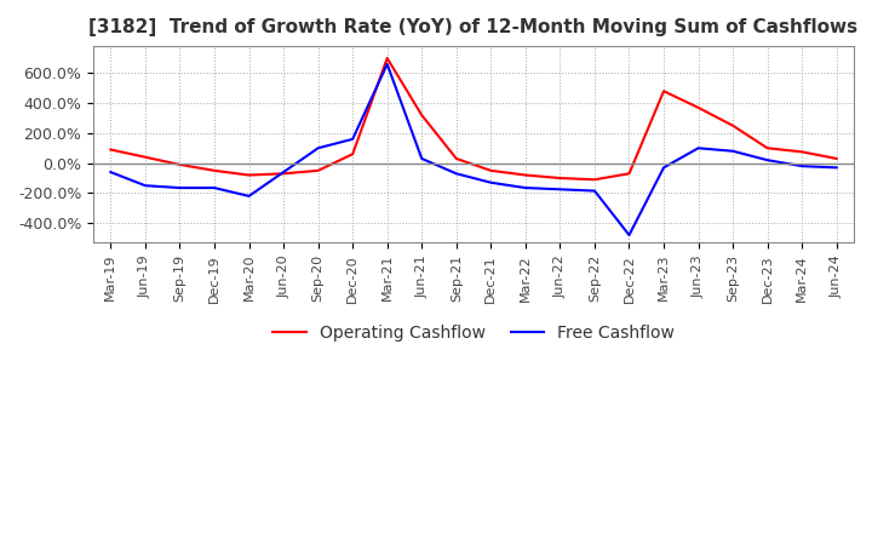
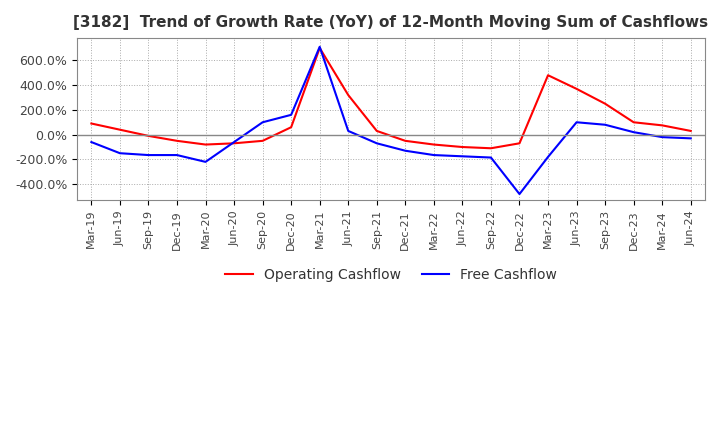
Free Cashflow/Mar-21: 660% -> 710%
Free Cashflow/Mar-23: -30% -> -180%
